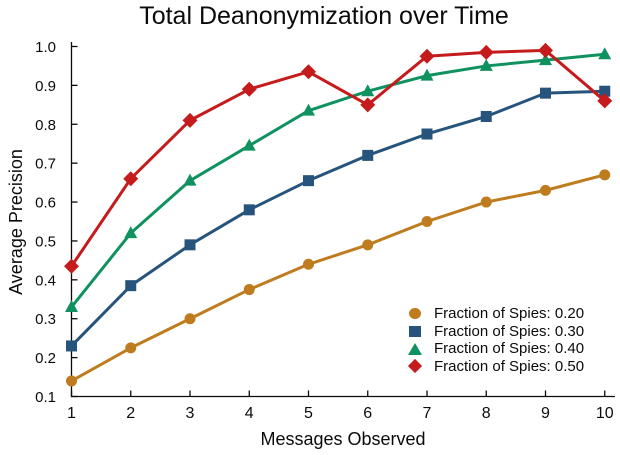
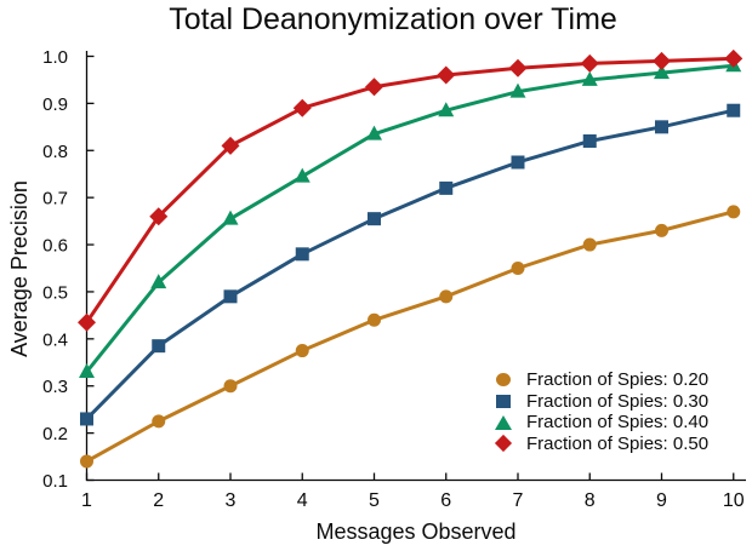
Fraction of Spies: 0.50/6: 0.85 -> 0.96
Fraction of Spies: 0.30/9: 0.88 -> 0.85
Fraction of Spies: 0.50/10: 0.86 -> 0.99
